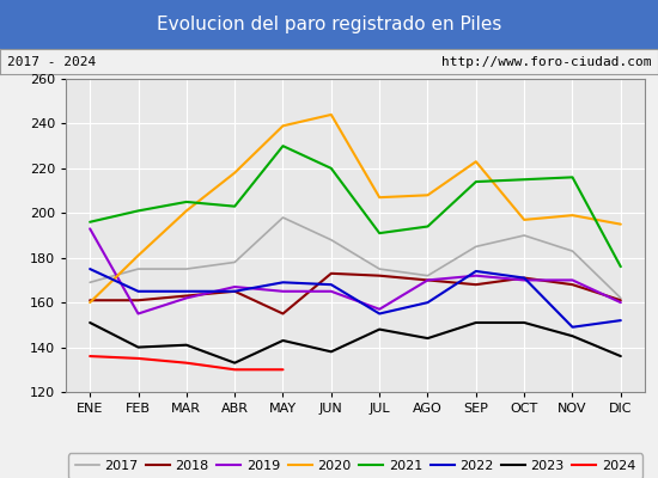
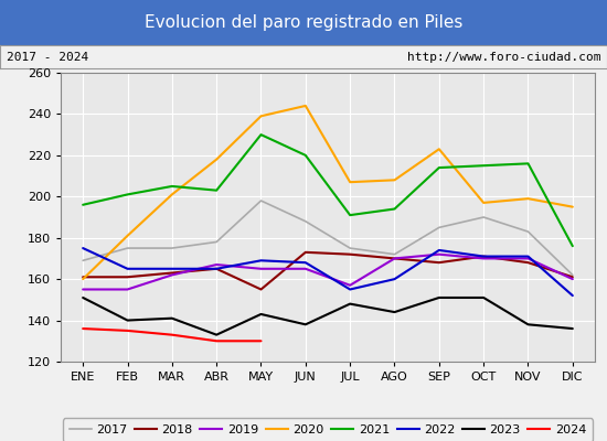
2019/ENE: 193 -> 155
2022/NOV: 149 -> 171
2023/NOV: 145 -> 138
